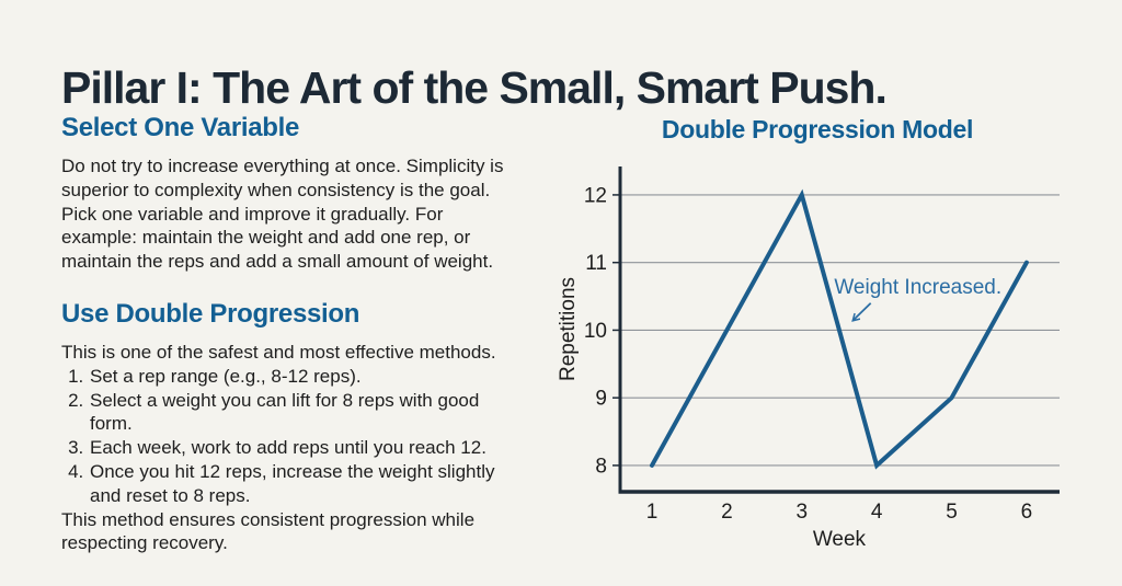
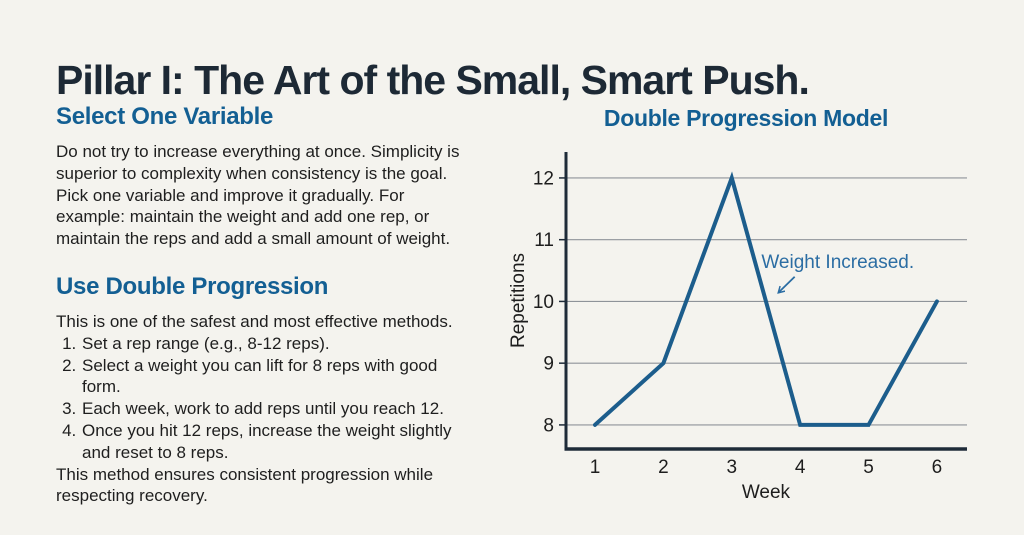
2: 10 -> 9
5: 9 -> 8
6: 11 -> 10
